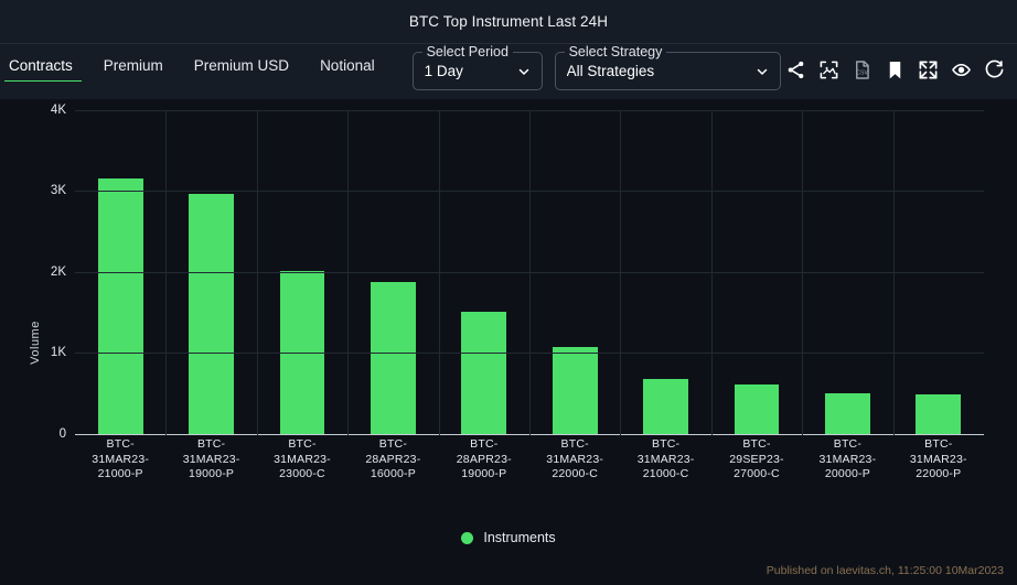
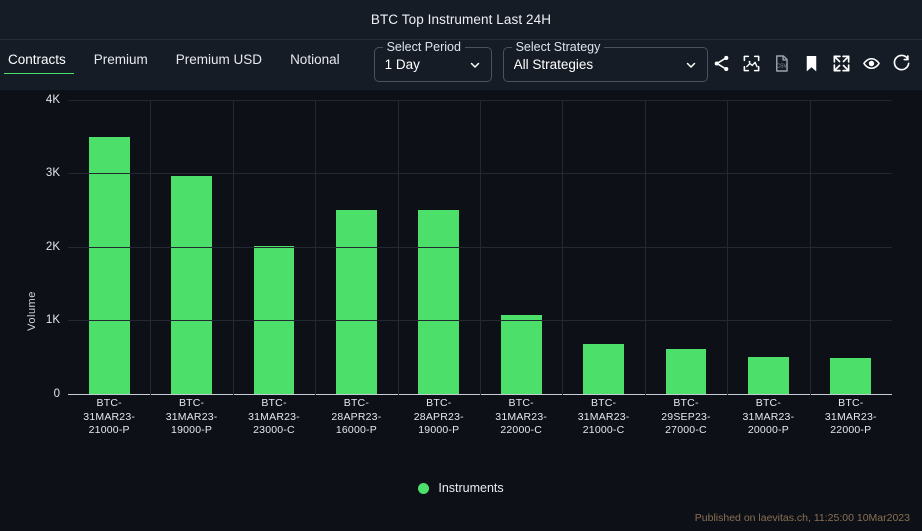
BTC- 31MAR23- 21000-P: 3.2K -> 3.5K
BTC- 28APR23- 16000-P: 1.9K -> 2.5K
BTC- 28APR23- 19000-P: 1.5K -> 2.5K
